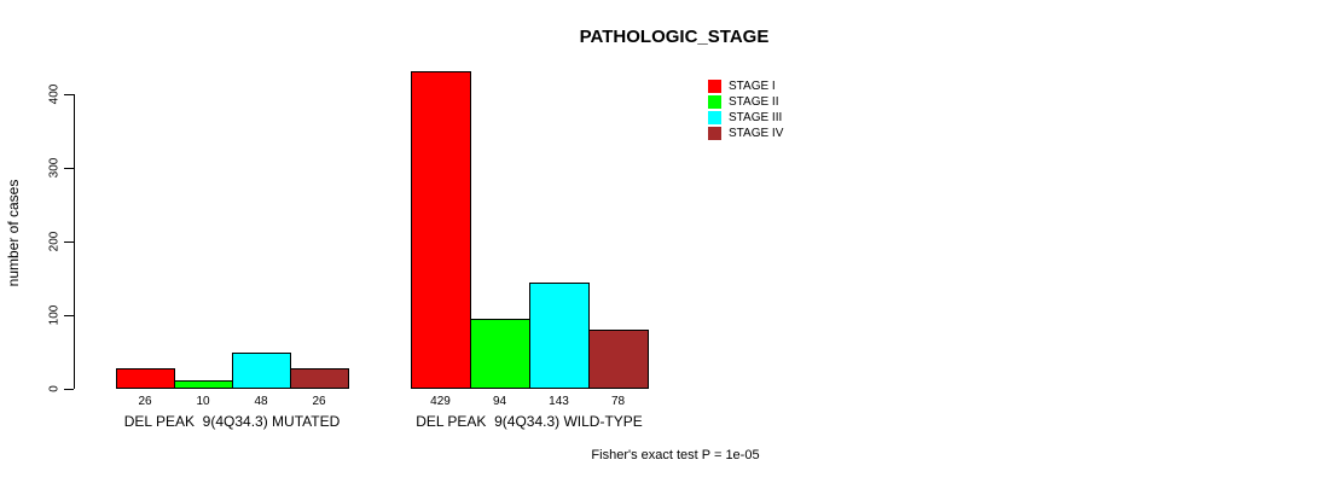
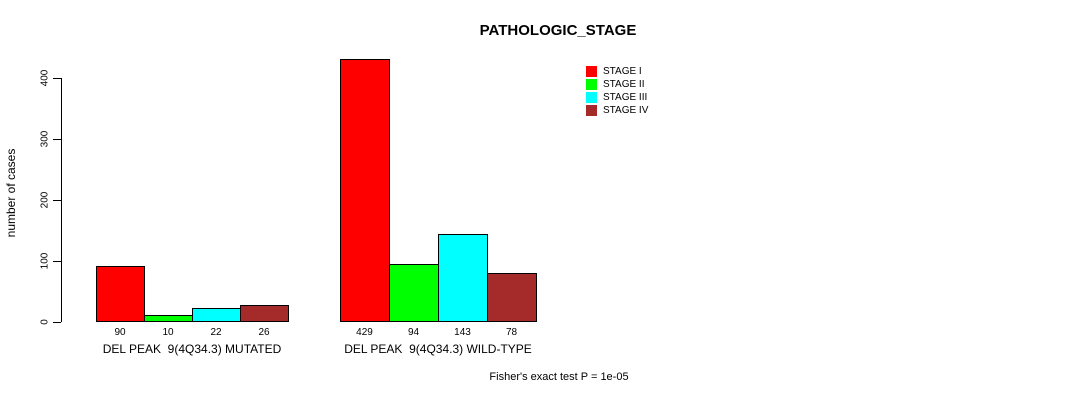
STAGE I/DEL PEAK 9(4Q34.3) MUTATED: 26 -> 90
STAGE III/DEL PEAK 9(4Q34.3) MUTATED: 48 -> 22
